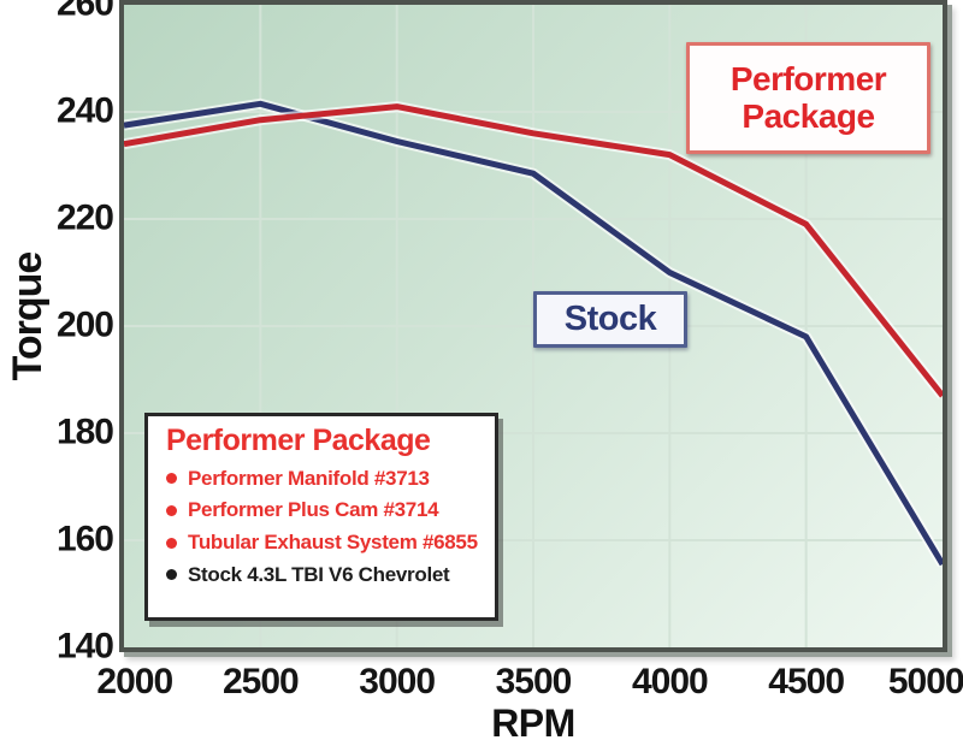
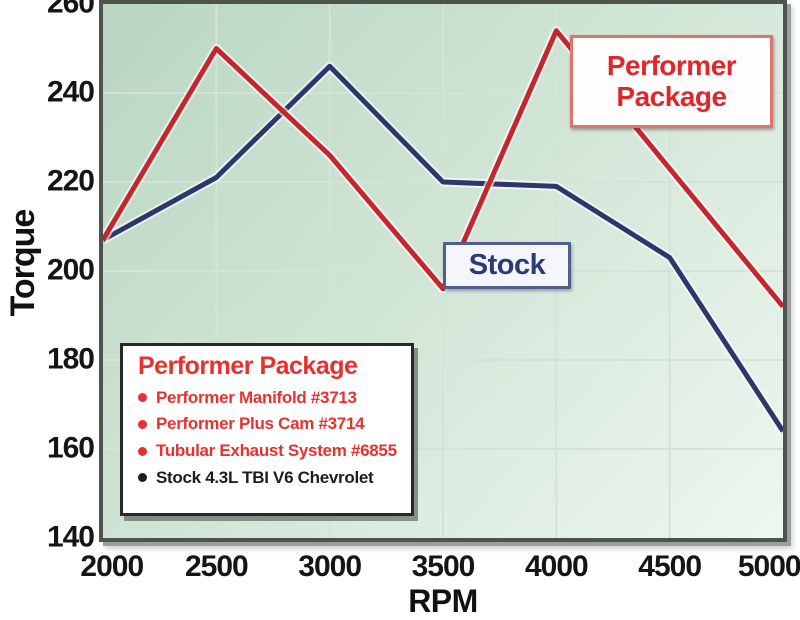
Stock/2000: 238 -> 207
Performer Package/2000: 234 -> 207
Stock/2500: 242 -> 221
Performer Package/2500: 238 -> 250
Stock/3000: 234 -> 246
Performer Package/3000: 241 -> 226
Stock/3500: 228 -> 220
Performer Package/3500: 236 -> 196
Stock/4000: 210 -> 219
Performer Package/4000: 232 -> 254
Stock/4500: 198 -> 203
Performer Package/4500: 219 -> 223
Stock/5000: 156 -> 164
Performer Package/5000: 187 -> 192
